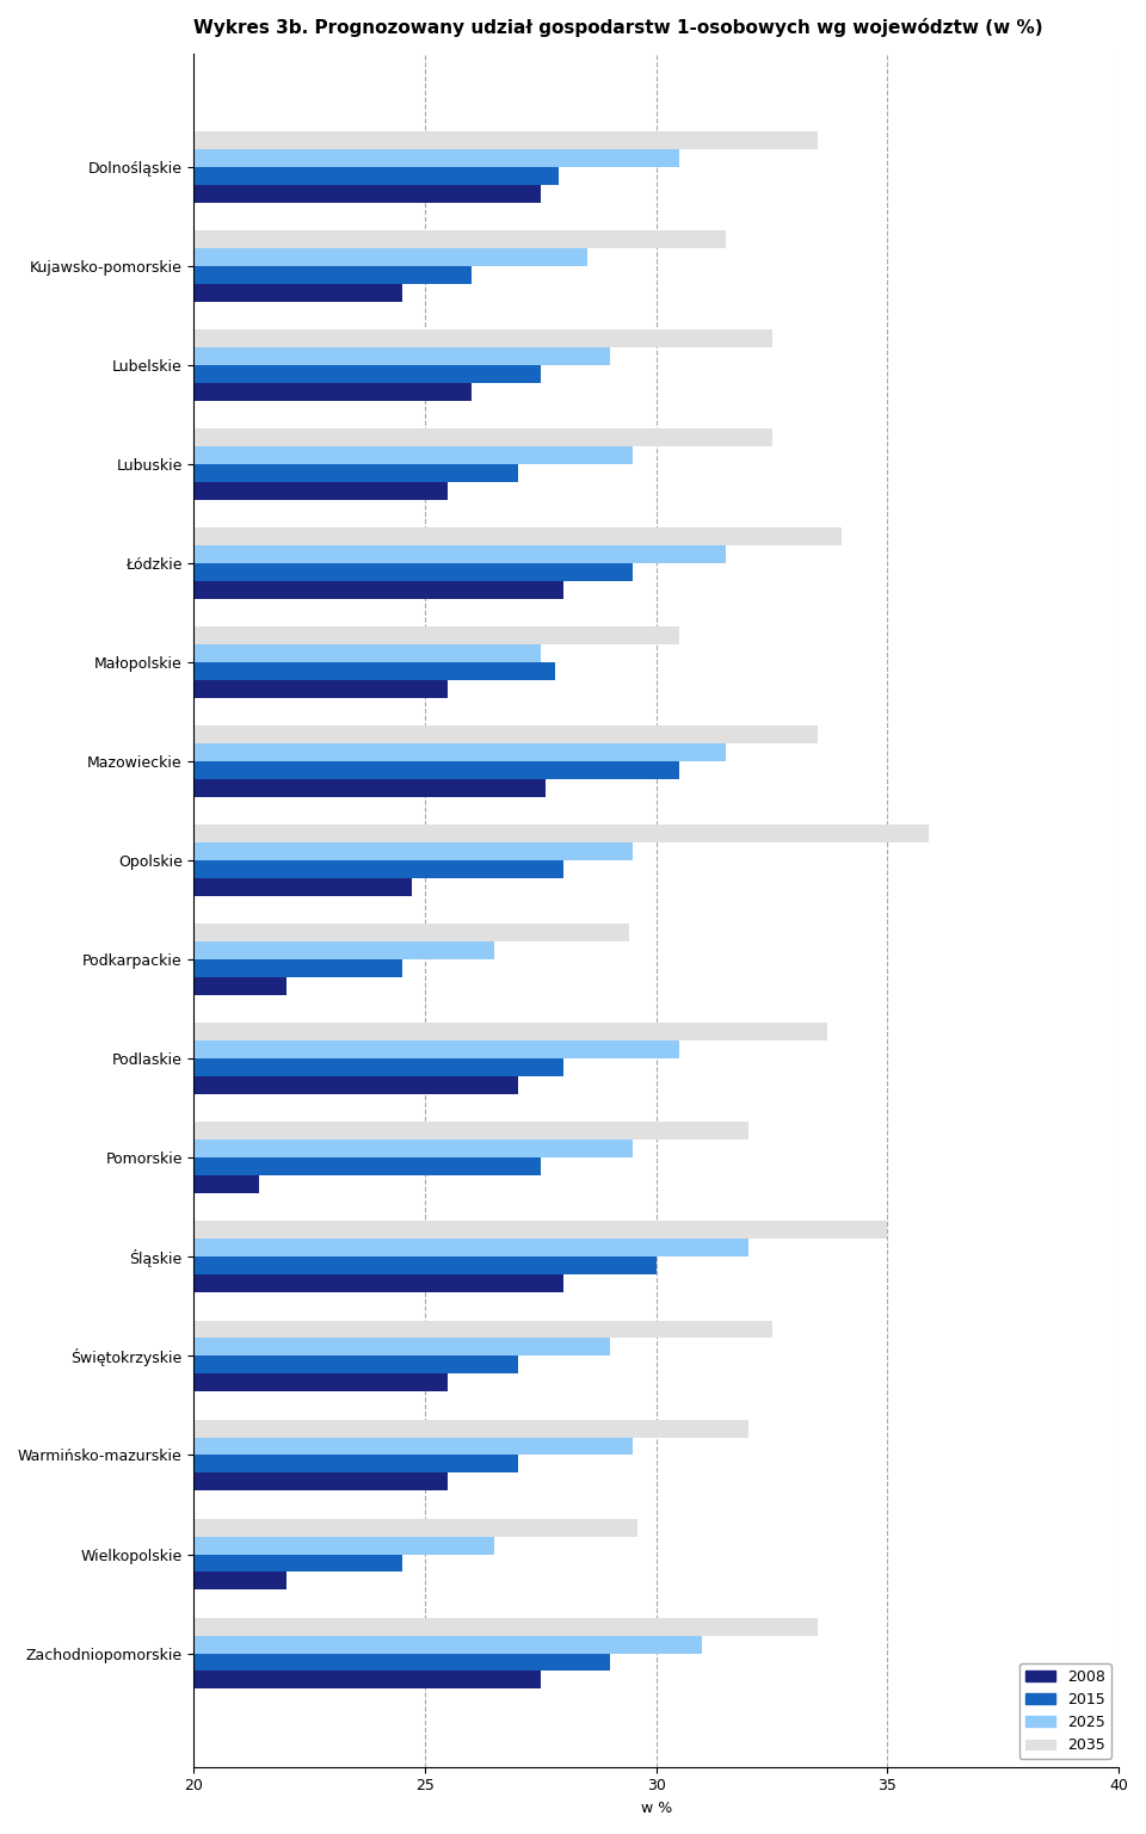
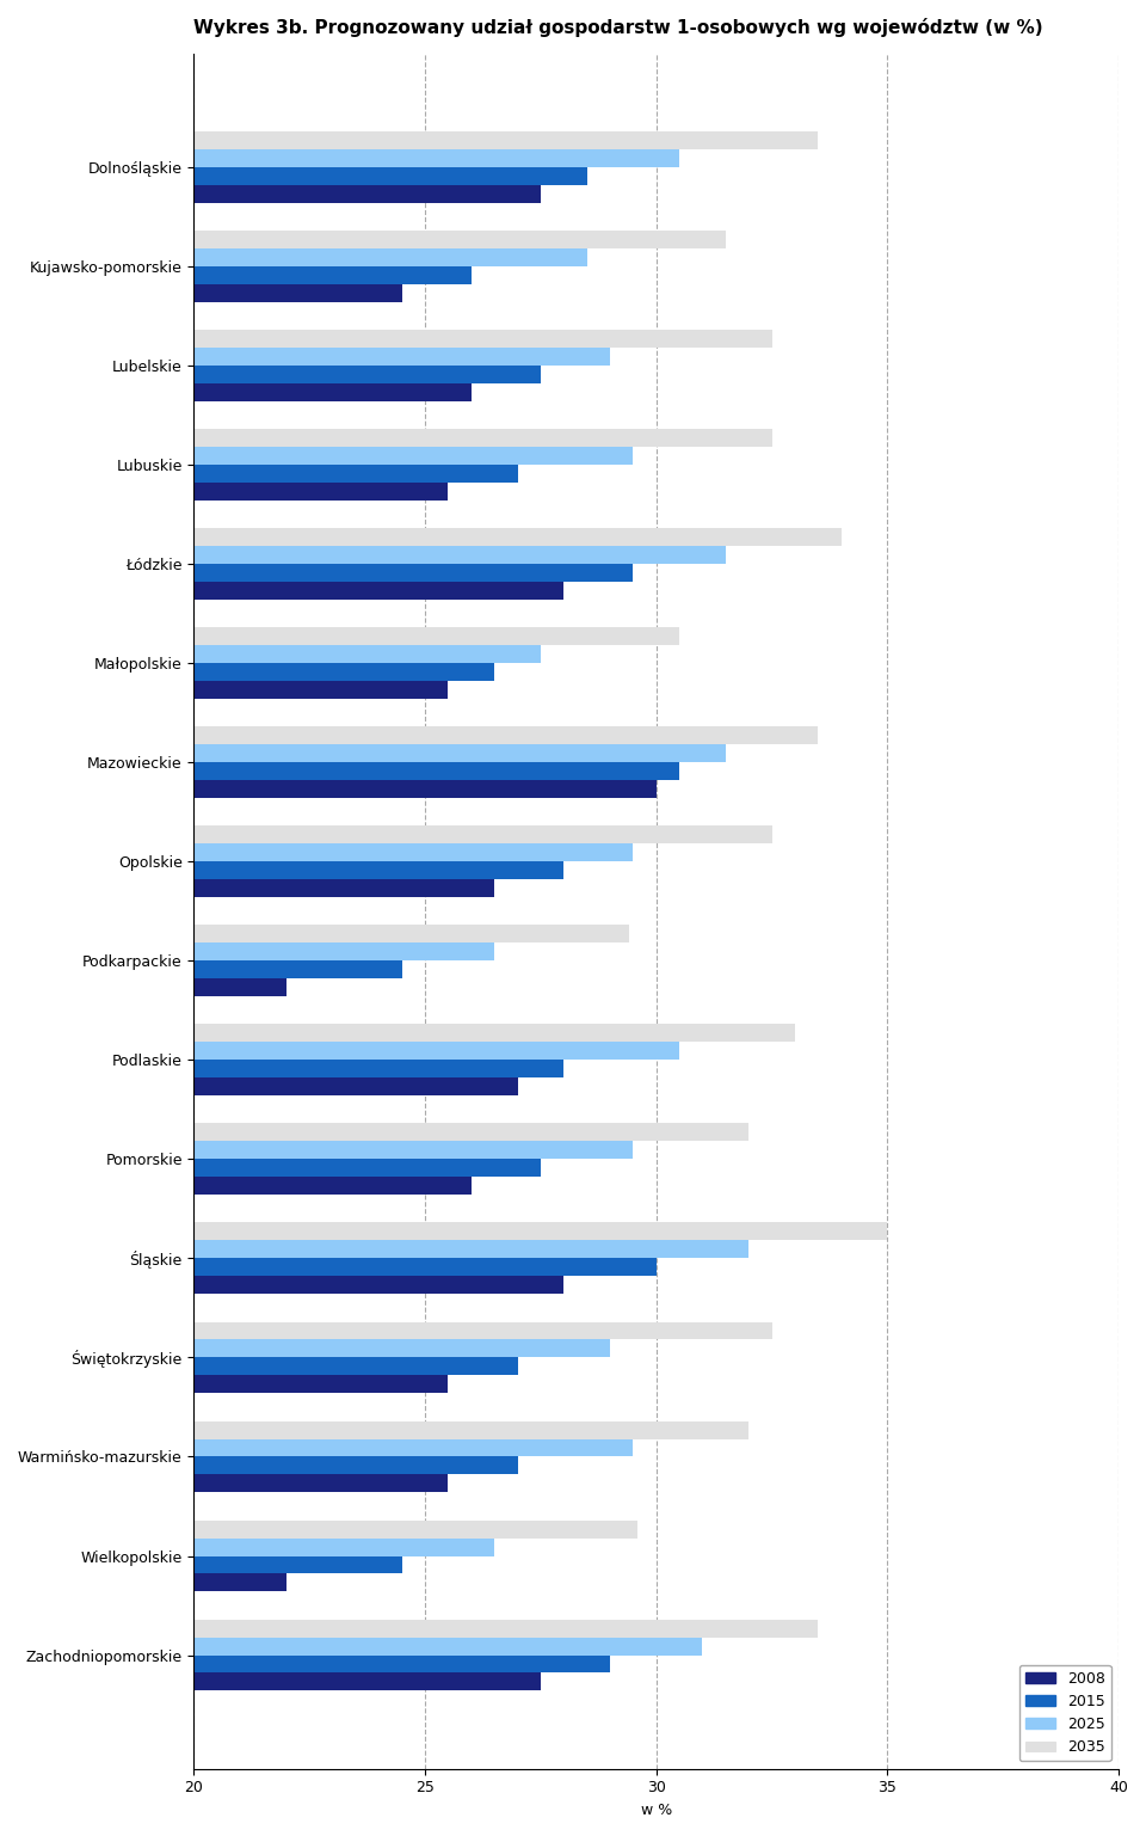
2015/Dolnośląskie: 27.9 -> 28.5
2015/Małopolskie: 27.8 -> 26.5
2008/Mazowieckie: 27.6 -> 30.0
2035/Opolskie: 35.9 -> 32.5
2008/Opolskie: 24.7 -> 26.5
2035/Podlaskie: 33.7 -> 33.0
2008/Pomorskie: 21.4 -> 26.0
